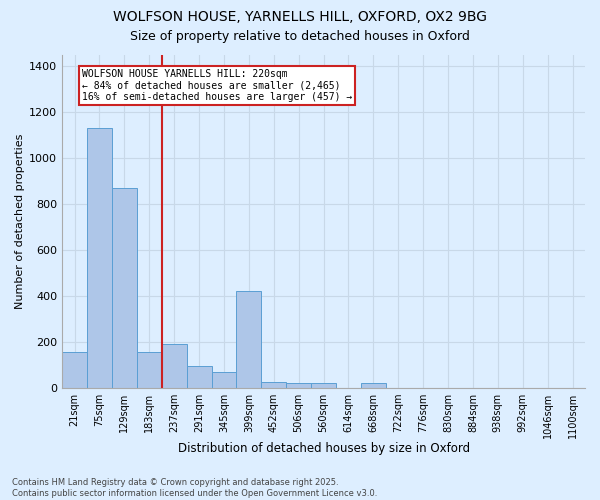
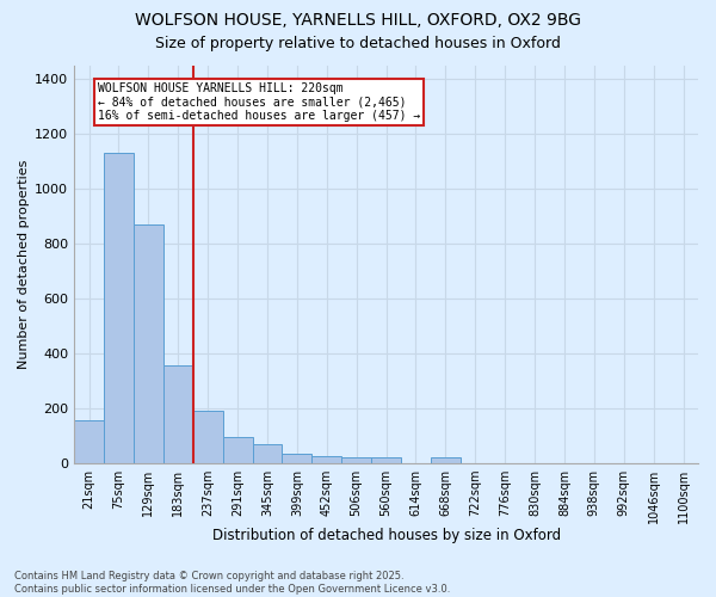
183sqm: 155 -> 355
399sqm: 420 -> 35
